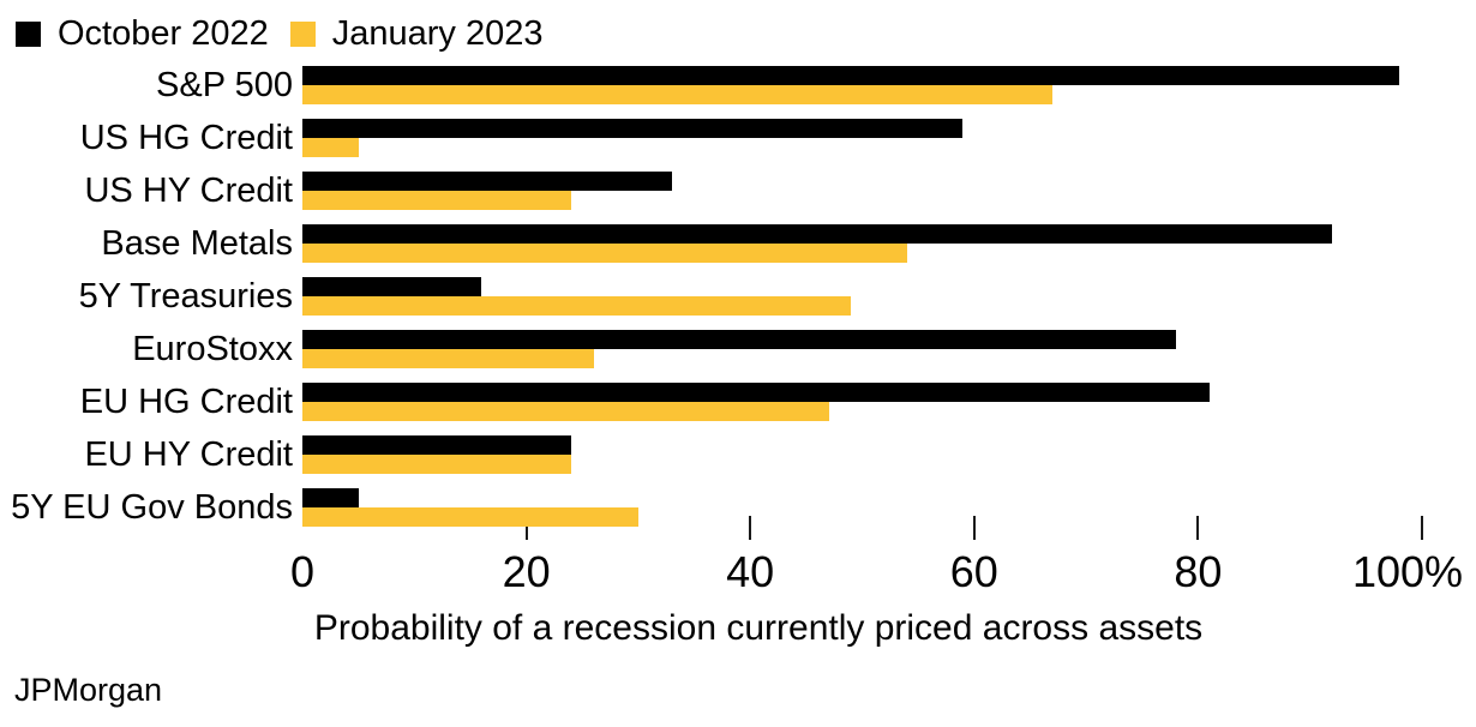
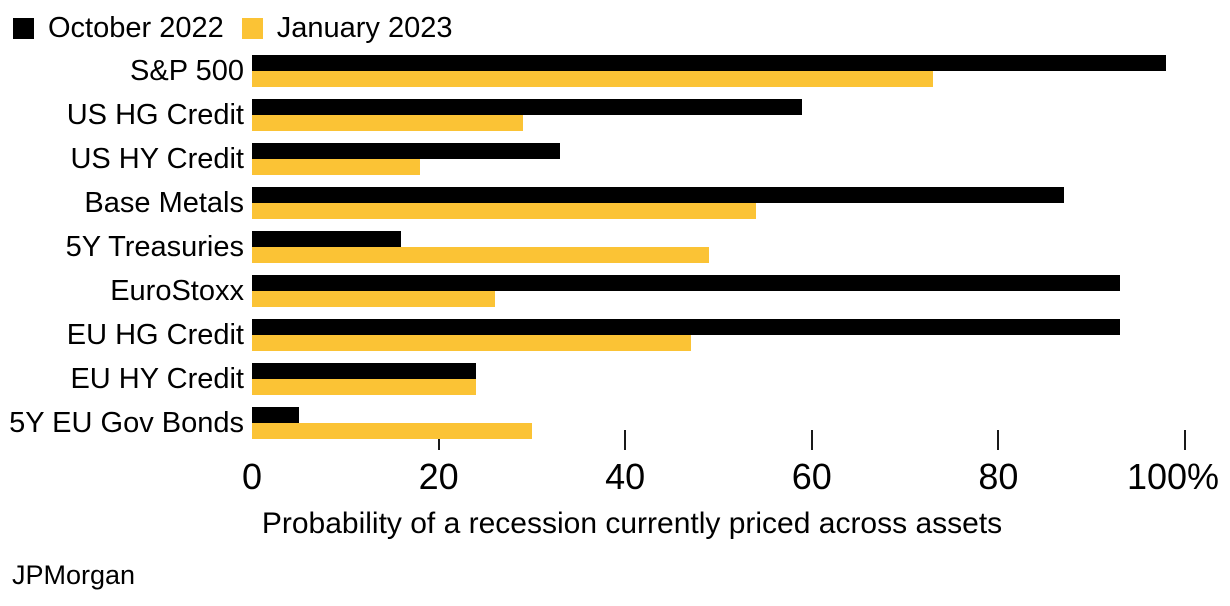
January 2023/S&P 500: 67% -> 73%
January 2023/US HG Credit: 5% -> 29%
January 2023/US HY Credit: 24% -> 18%
October 2022/Base Metals: 92% -> 87%
October 2022/EuroStoxx: 78% -> 93%
October 2022/EU HG Credit: 81% -> 93%
